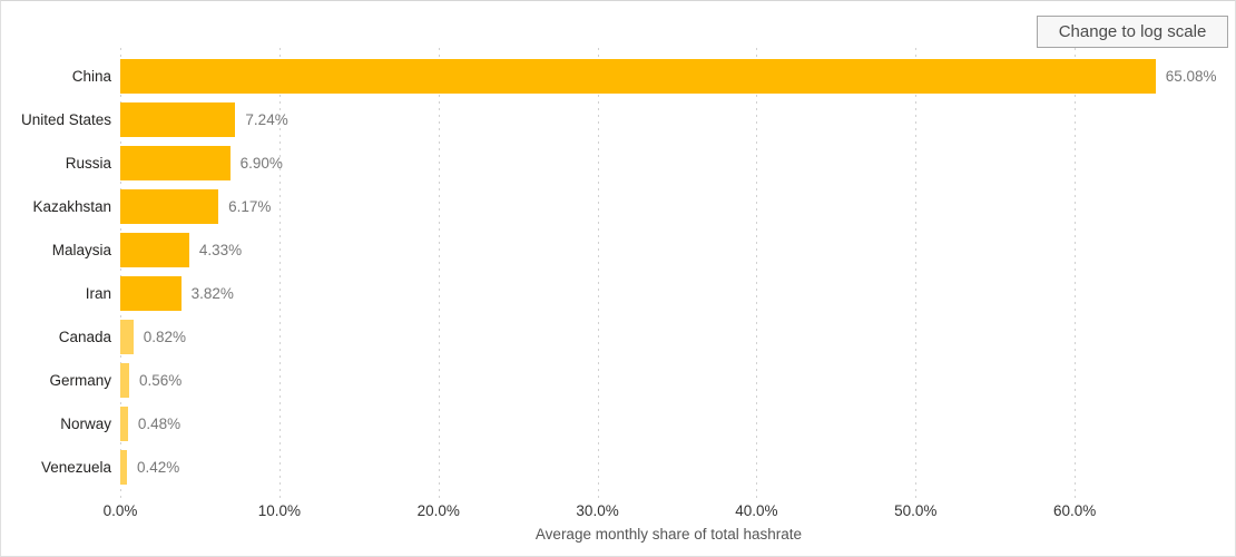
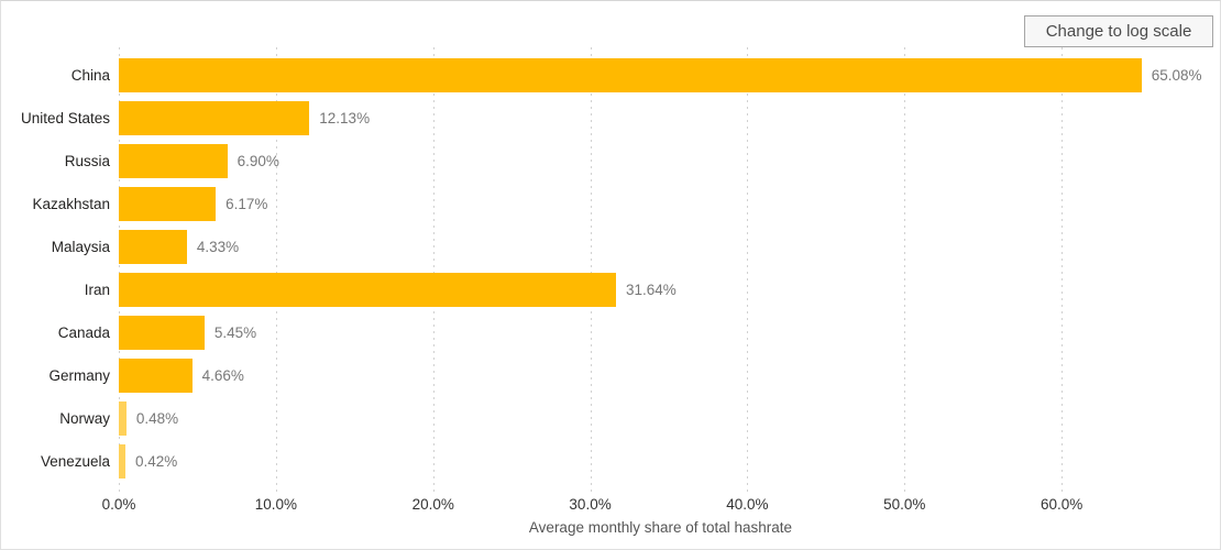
United States: 7.24% -> 12.13%
Iran: 3.82% -> 31.64%
Canada: 0.82% -> 5.45%
Germany: 0.56% -> 4.66%
